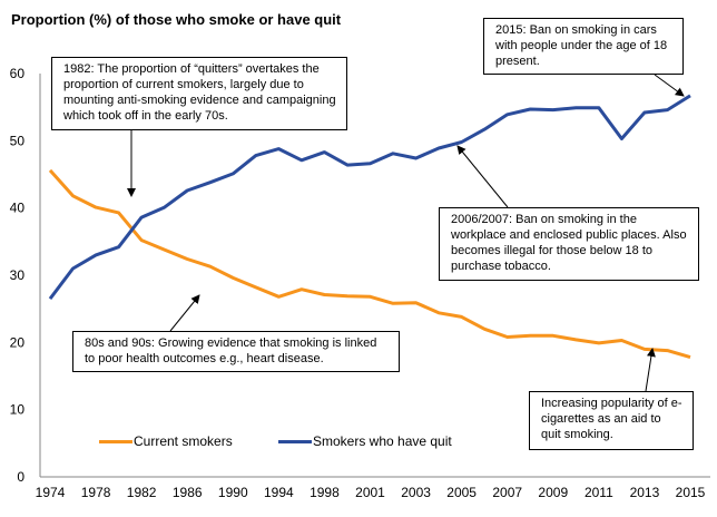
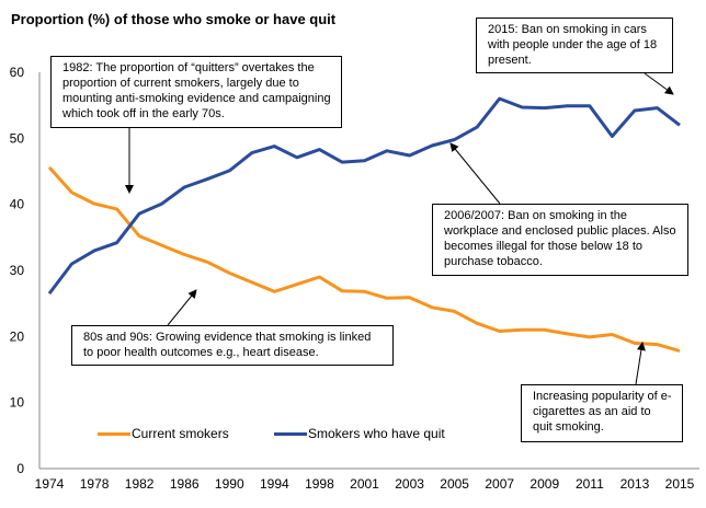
Current smokers/1998: 27 -> 29
Smokers who have quit/2007: 54 -> 56
Smokers who have quit/2015: 57 -> 52
